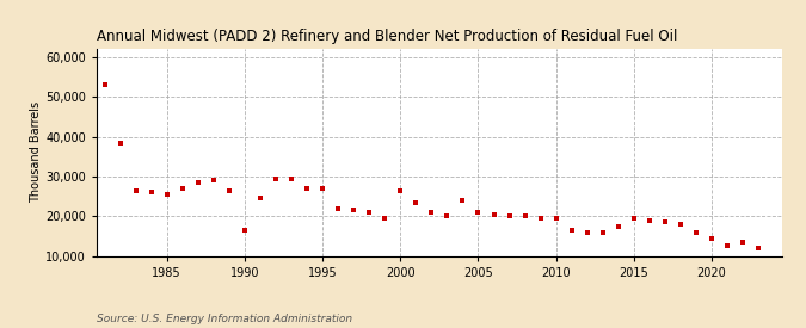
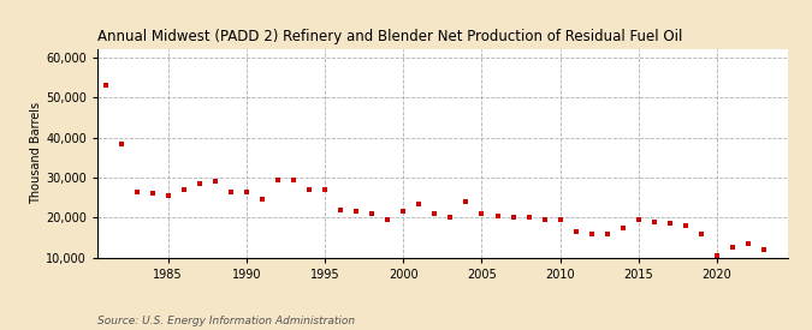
1990: 16,500 -> 26,500
2000: 26,500 -> 21,500
2020: 14,500 -> 10,500
